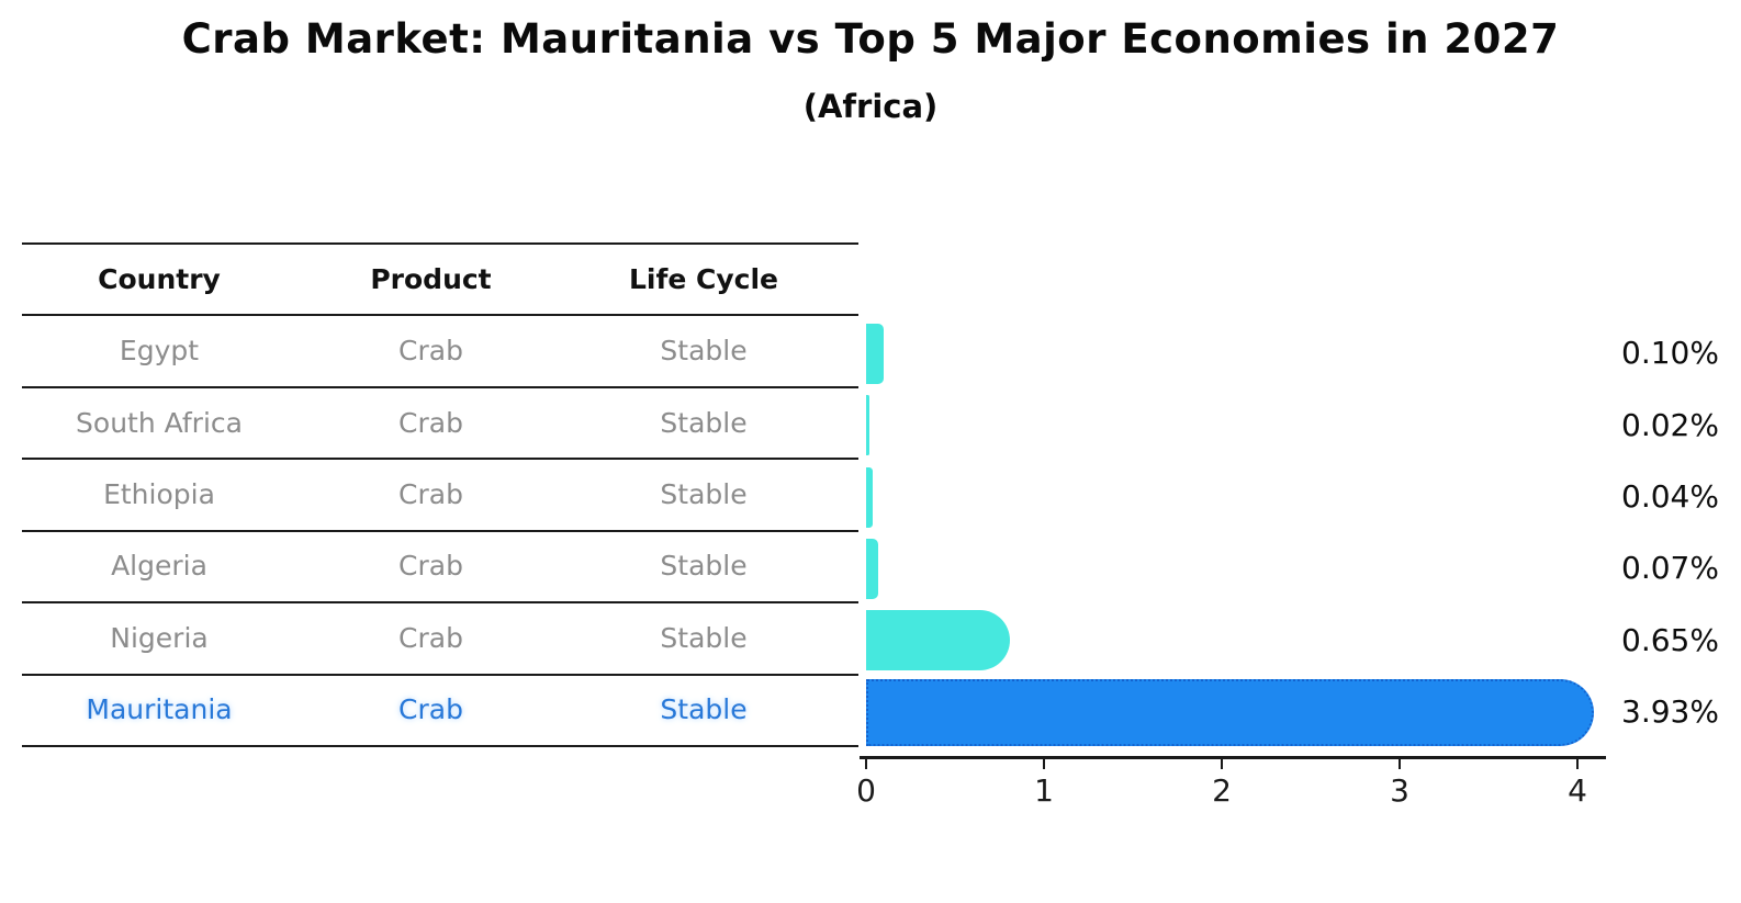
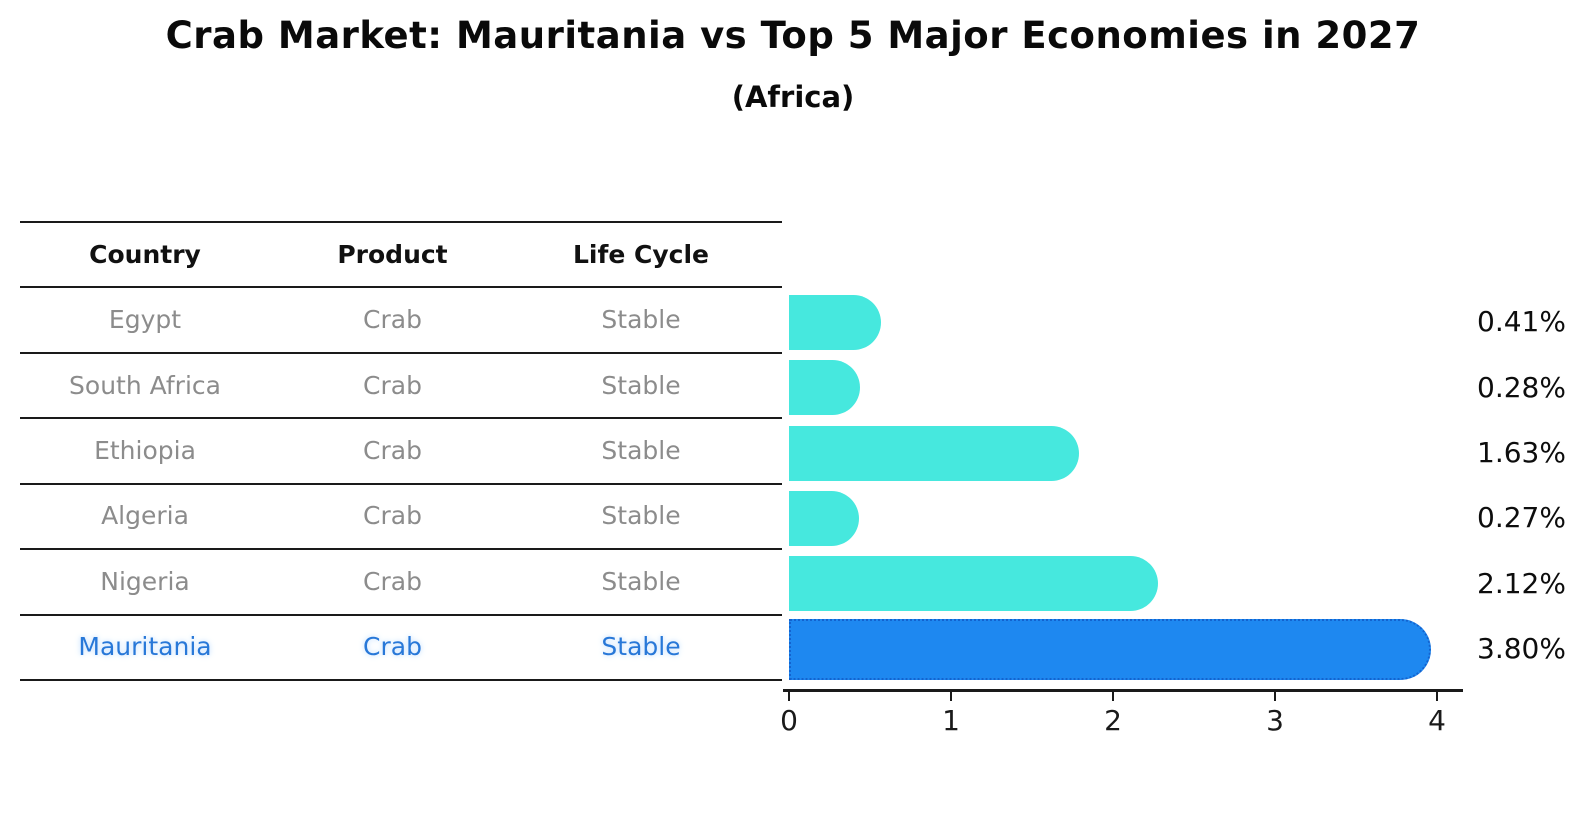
Egypt: 0.10% -> 0.41%
South Africa: 0.02% -> 0.28%
Ethiopia: 0.04% -> 1.63%
Algeria: 0.07% -> 0.27%
Nigeria: 0.65% -> 2.12%
Mauritania: 3.93% -> 3.80%
